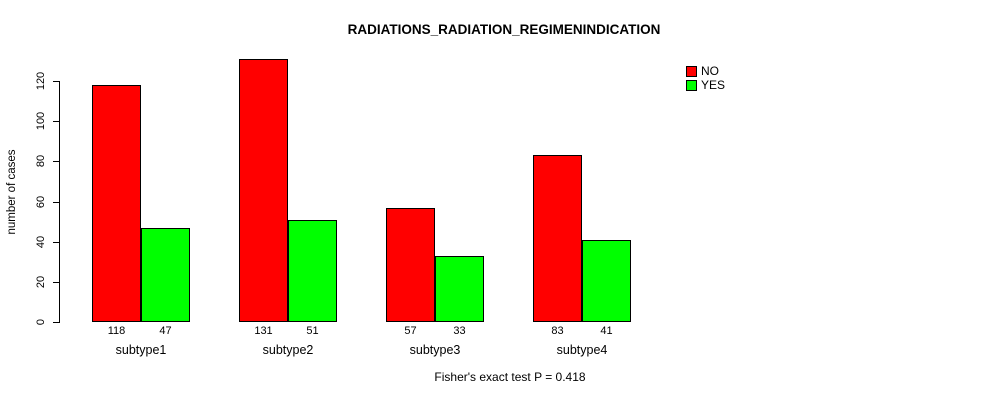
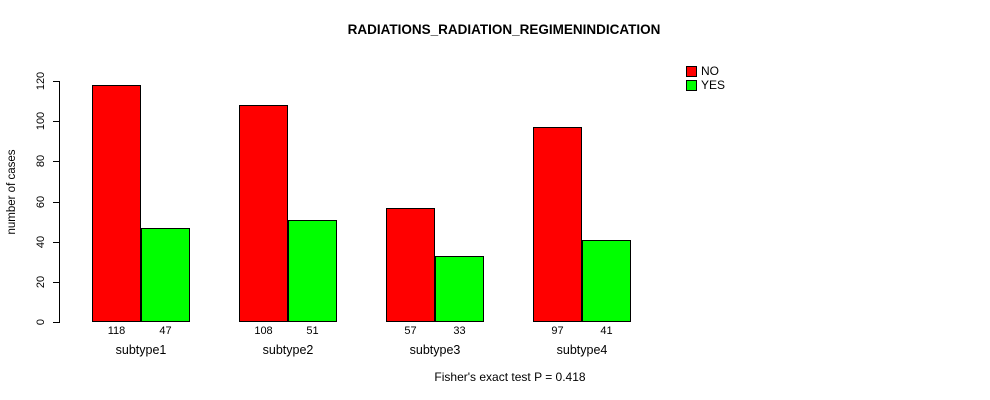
NO/subtype2: 131 -> 108
NO/subtype4: 83 -> 97
